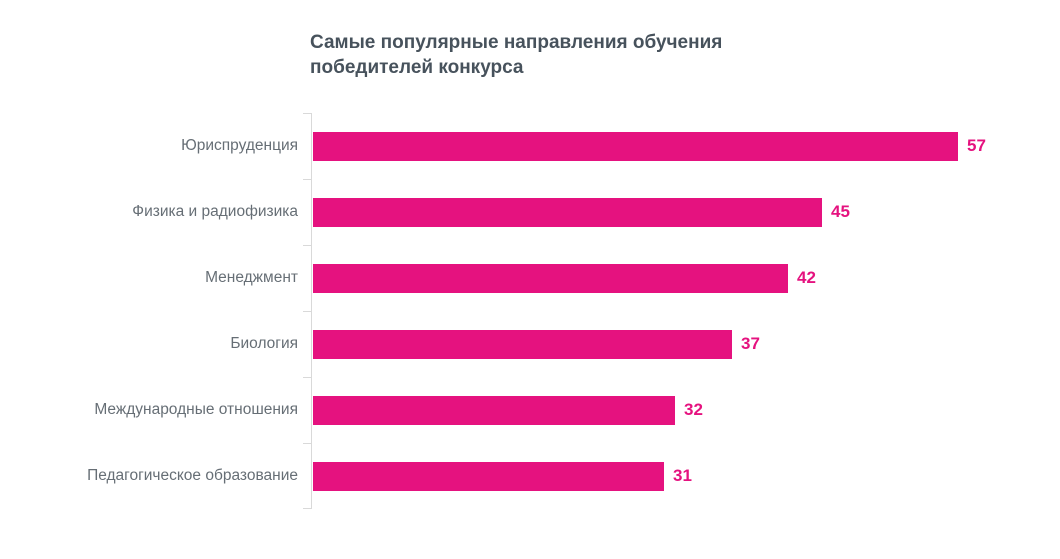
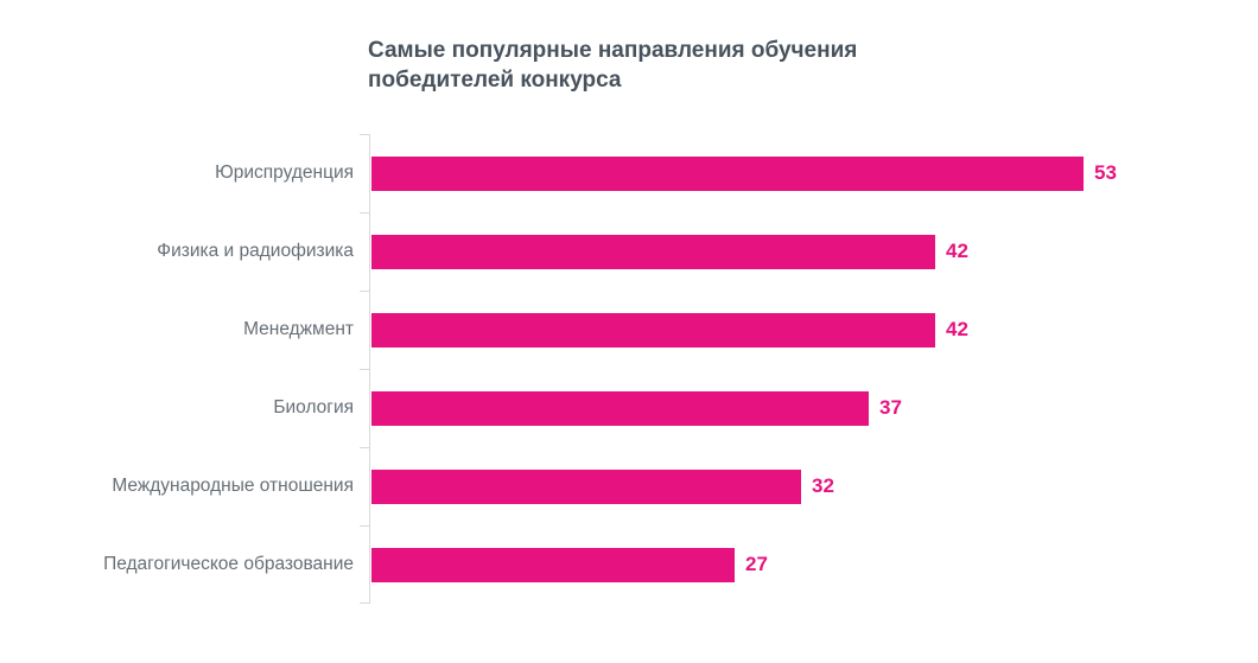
Юриспруденция: 57 -> 53
Физика и радиофизика: 45 -> 42
Педагогическое образование: 31 -> 27
